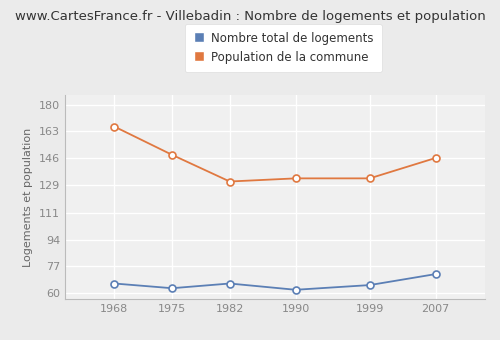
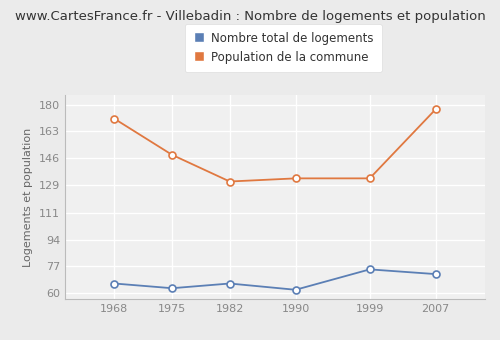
Population de la commune/1968: 166 -> 171
Nombre total de logements/1999: 65 -> 75
Population de la commune/2007: 146 -> 177
